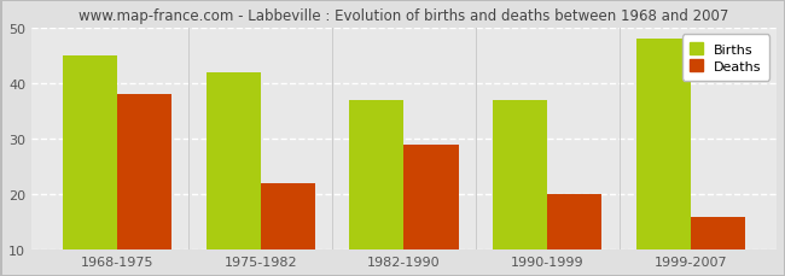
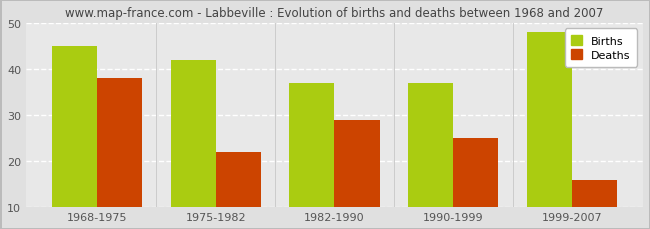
Deaths/1990-1999: 20 -> 25
